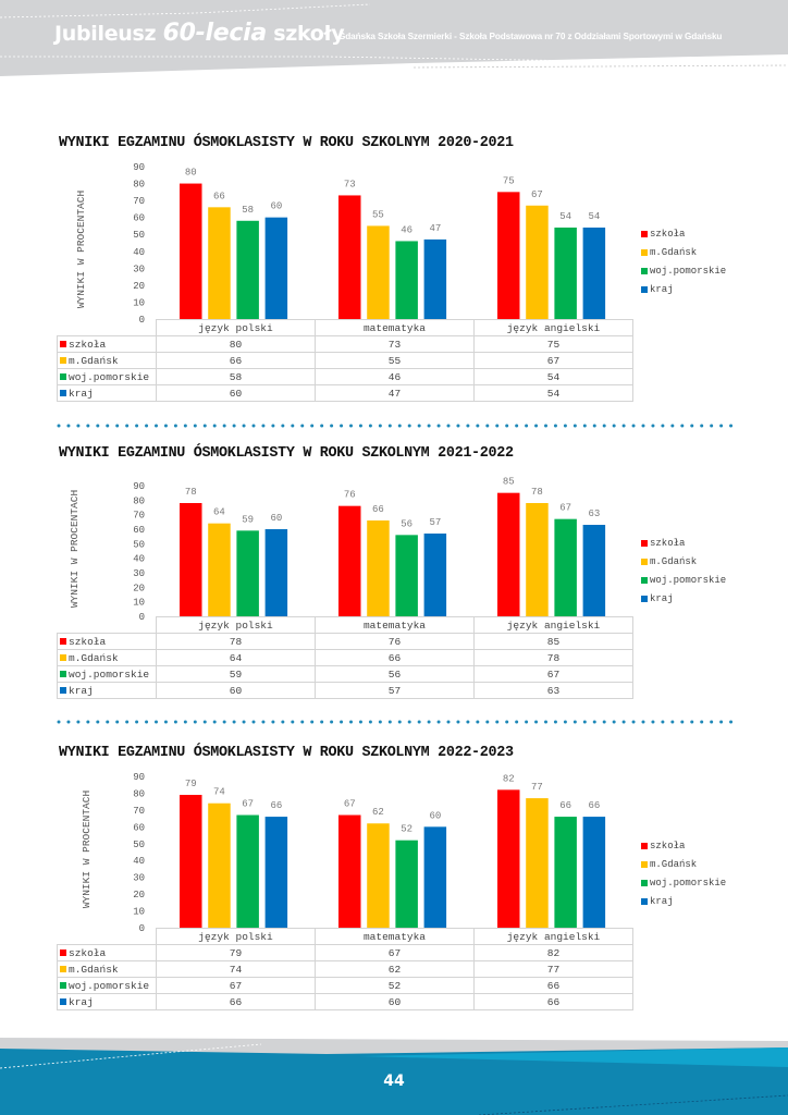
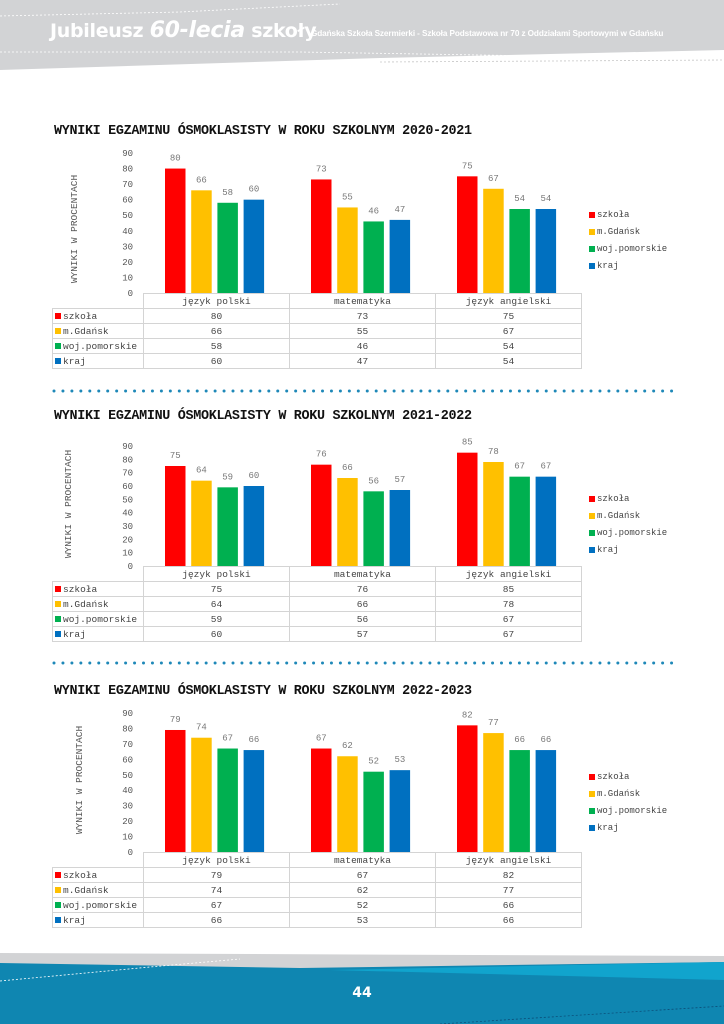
WYNIKI EGZAMINU ÓSMOKLASISTY W ROKU SZKOLNYM 2021-2022/szkoła/język polski: 78 -> 75
WYNIKI EGZAMINU ÓSMOKLASISTY W ROKU SZKOLNYM 2021-2022/kraj/język angielski: 63 -> 67
WYNIKI EGZAMINU ÓSMOKLASISTY W ROKU SZKOLNYM 2022-2023/kraj/matematyka: 60 -> 53
